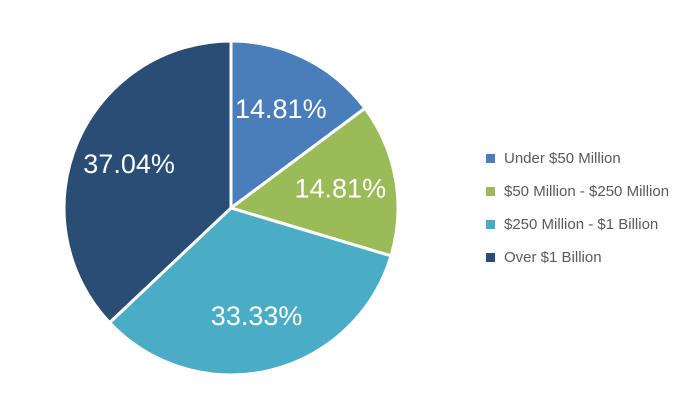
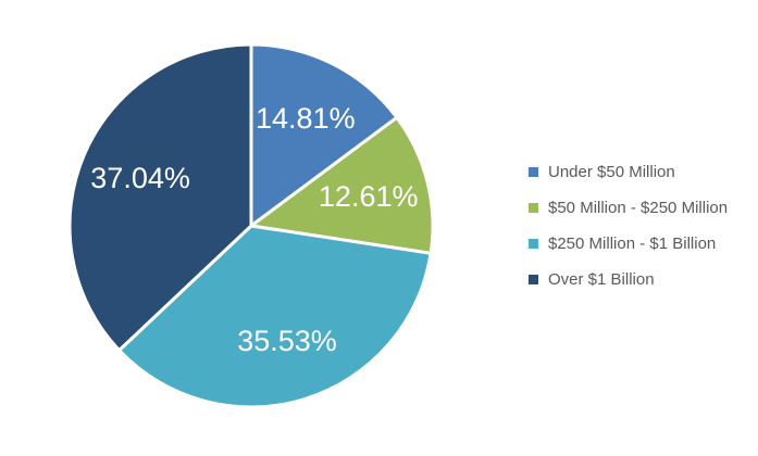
$50 Million - $250 Million: 14.81% -> 12.61%
$250 Million - $1 Billion: 33.33% -> 35.53%
